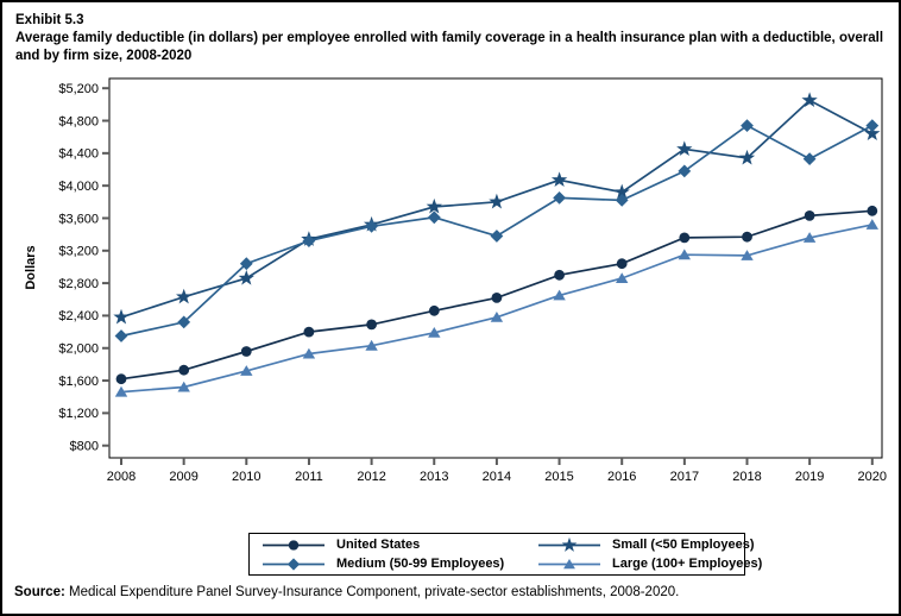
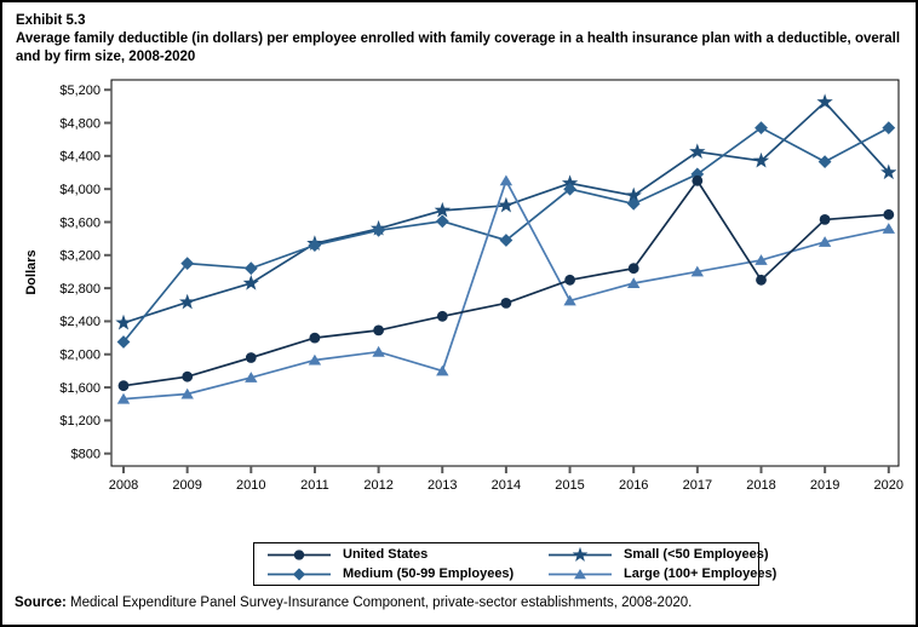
Medium (50-99 Employees)/2009: $2300 -> $3100
Large (100+ Employees)/2013: $2200 -> $1800
Large (100+ Employees)/2014: $2400 -> $4100
Medium (50-99 Employees)/2015: $3800 -> $4000
United States/2017: $3400 -> $4100
Large (100+ Employees)/2017: $3200 -> $3000
United States/2018: $3400 -> $2900
Small (<50 Employees)/2020: $4600 -> $4200
